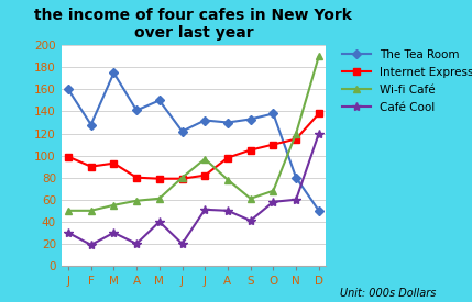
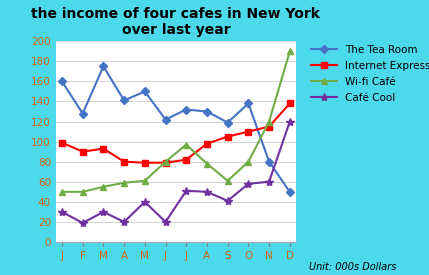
The Tea Room/S: 133 -> 119
Wi-fi Café/O: 68 -> 80
